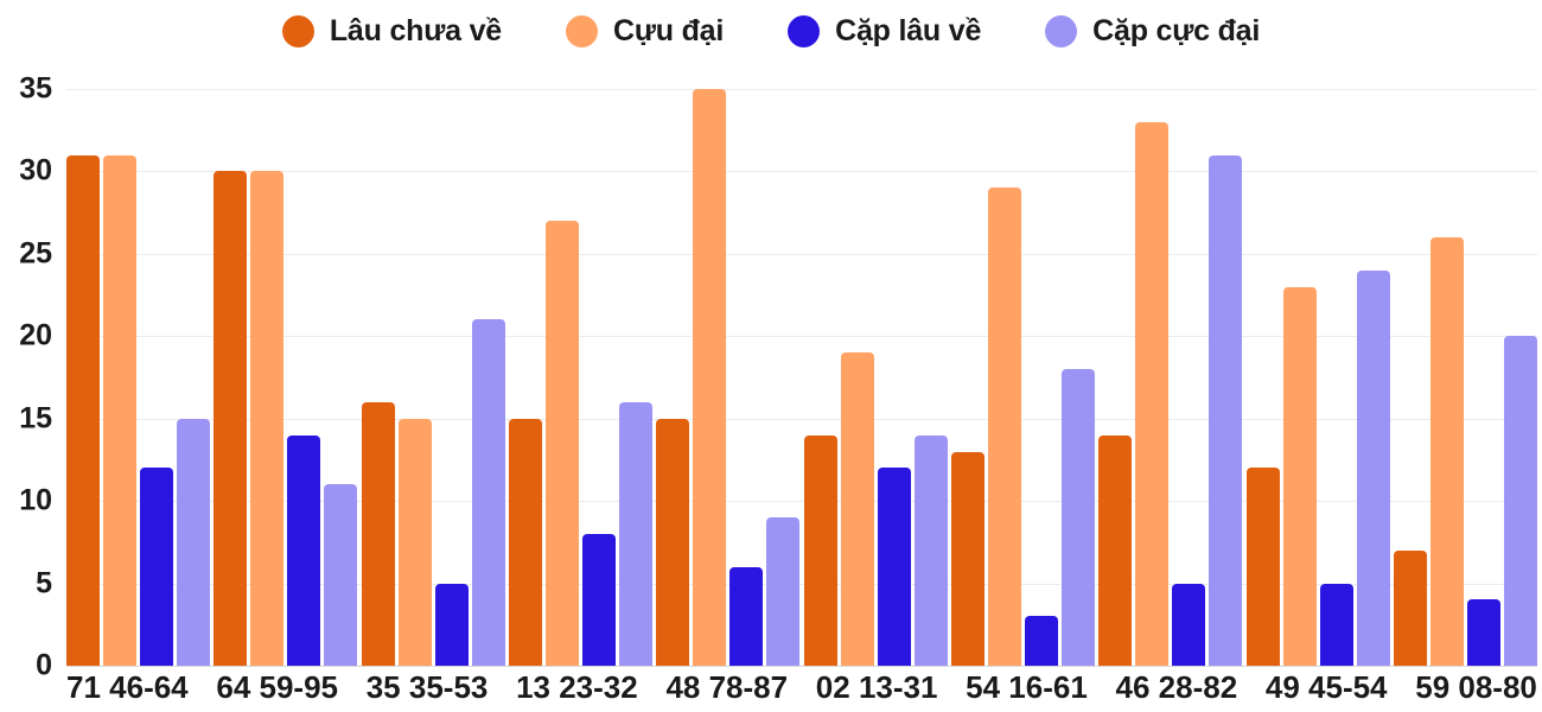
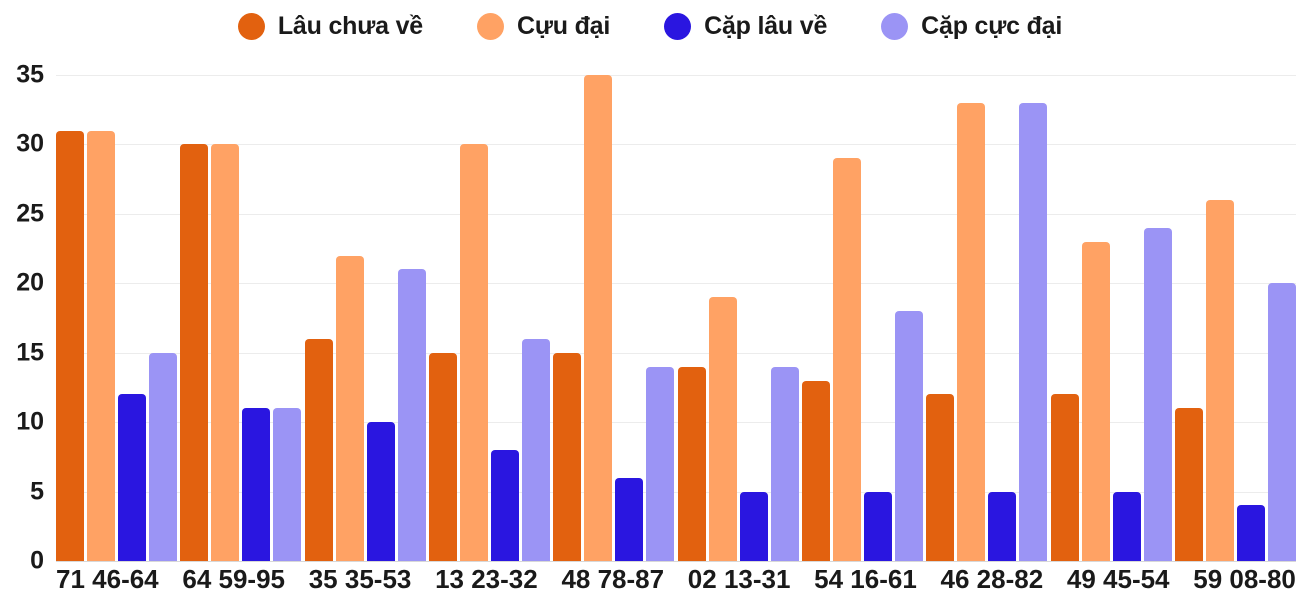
Cặp lâu về/64 59-95: 14 -> 11
Cựu đại/35 35-53: 15 -> 22
Cặp lâu về/35 35-53: 5 -> 10
Cựu đại/13 23-32: 27 -> 30
Cặp cực đại/48 78-87: 9 -> 14
Cặp lâu về/02 13-31: 12 -> 5
Cặp lâu về/54 16-61: 3 -> 5
Lâu chưa về/46 28-82: 14 -> 12
Cặp cực đại/46 28-82: 31 -> 33
Lâu chưa về/59 08-80: 7 -> 11
